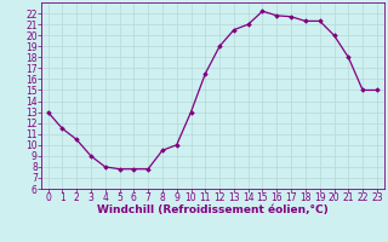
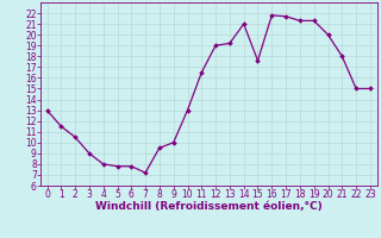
7: 7.8 -> 7.2
13: 20.5 -> 19.2
15: 22.2 -> 17.6
